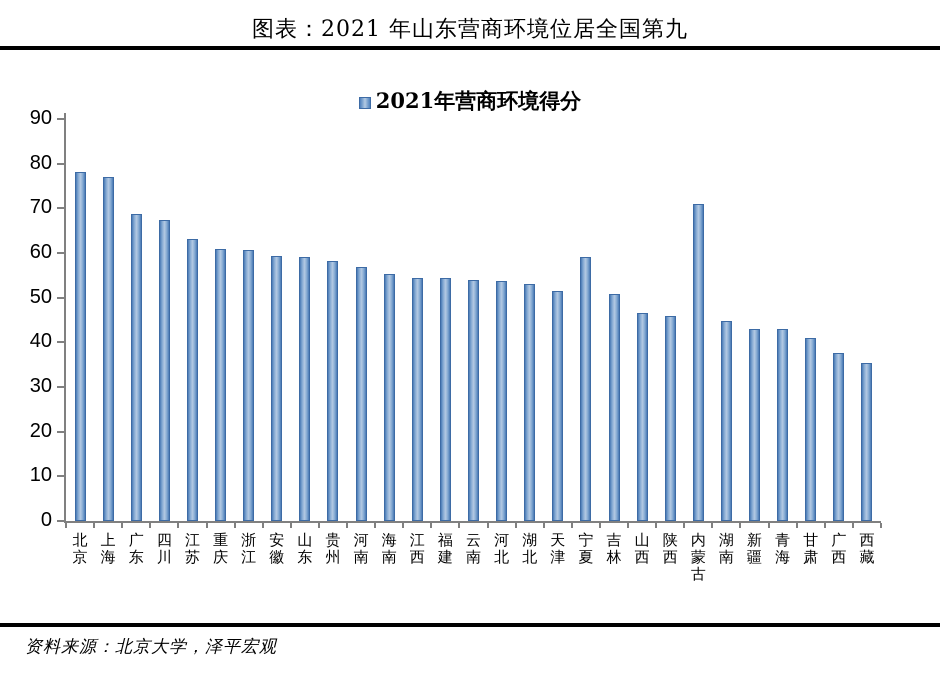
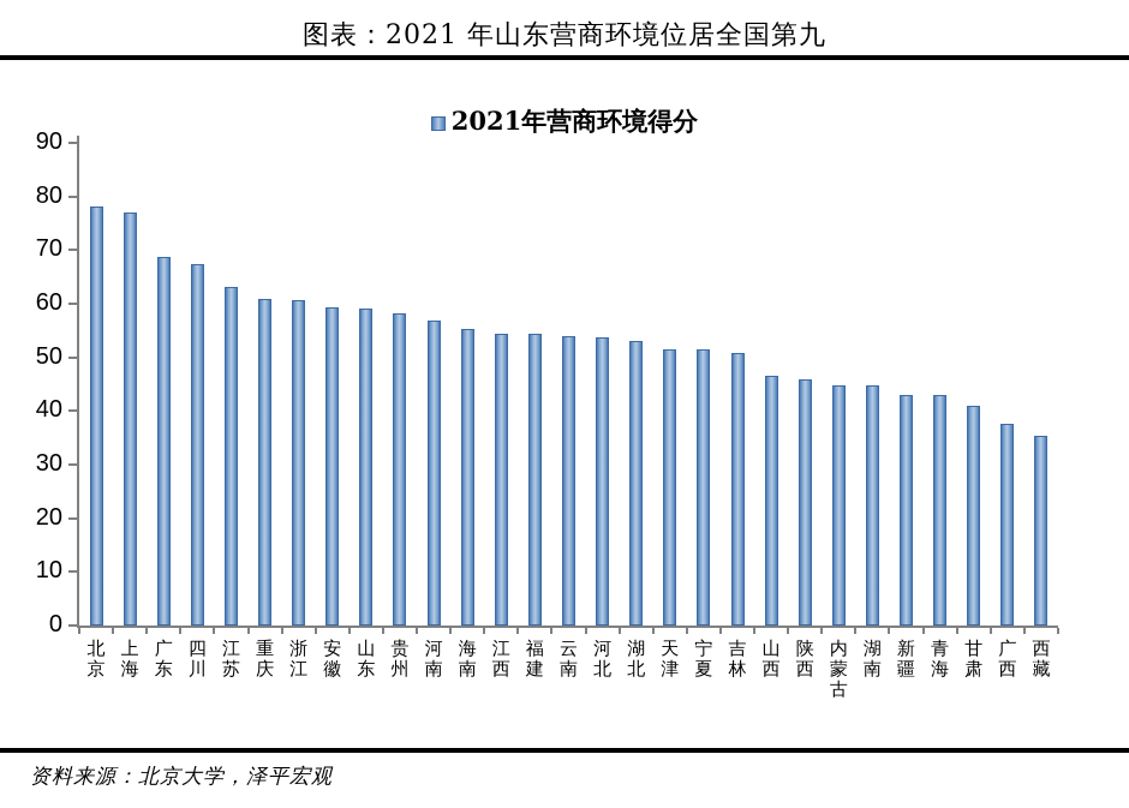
宁夏: 59 -> 52
内蒙古: 71 -> 45
